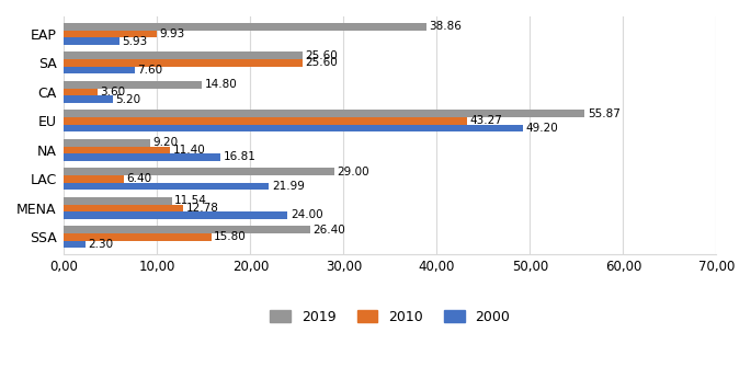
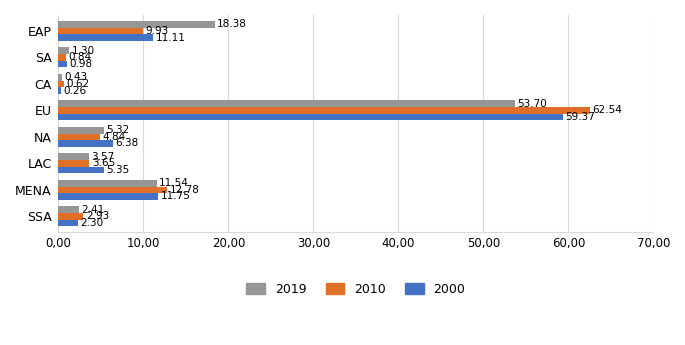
2019/EAP: 38.86 -> 18.38
2000/EAP: 5.93 -> 11.11
2019/SA: 25,6 -> 1,3
2010/SA: 25,6 -> 0,8
2000/SA: 7,6 -> 1,0
2019/CA: 14,8 -> 0,4
2010/CA: 3,6 -> 0,6
2000/CA: 5,2 -> 0,3
2019/EU: 55.87 -> 53.70
2010/EU: 43.27 -> 62.54
2000/EU: 49.20 -> 59.37
2019/NA: 9,2 -> 5,3
2010/NA: 11,4 -> 4,8
2000/NA: 16.81 -> 6.38
2019/LAC: 29,0 -> 3,6
2010/LAC: 6,4 -> 3,6
2000/LAC: 21.99 -> 5.35
2000/MENA: 24,0 -> 11,8
2019/SSA: 26,4 -> 2,4
2010/SSA: 15,8 -> 2,9
